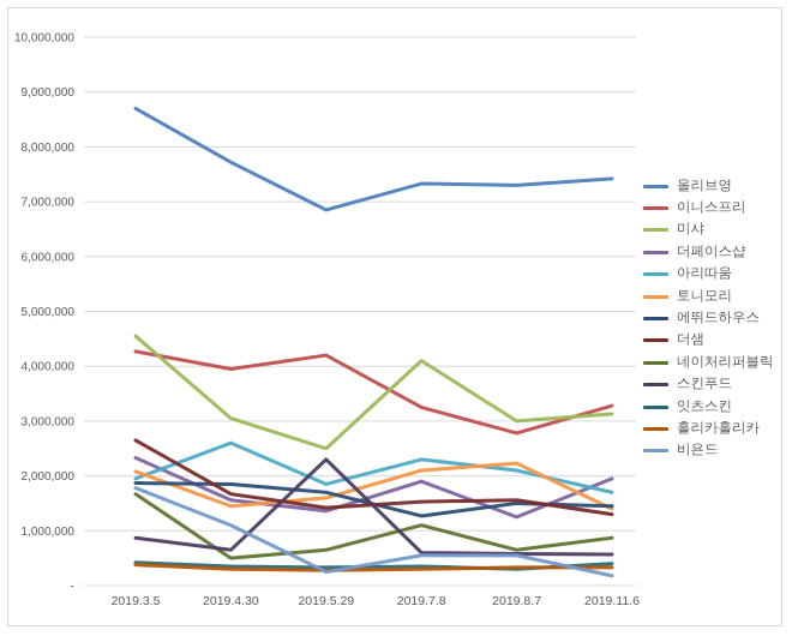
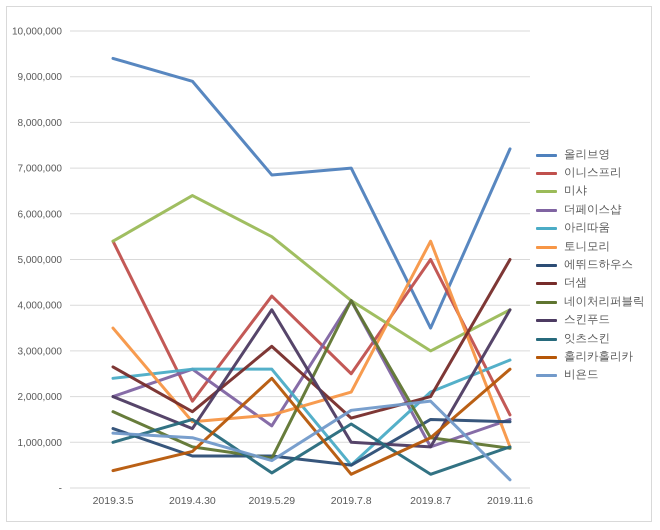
올리브영/2019.3.5: 8700000 -> 9400000
이니스프리/2019.3.5: 4300000 -> 5400000
미샤/2019.3.5: 4600000 -> 5400000
더페이스샵/2019.3.5: 2300000 -> 2000000
아리따움/2019.3.5: 2000000 -> 2400000
토니모리/2019.3.5: 2100000 -> 3500000
에뛰드하우스/2019.3.5: 1900000 -> 1300000
스킨푸드/2019.3.5: 900000 -> 2000000
잇츠스킨/2019.3.5: 400000 -> 1000000
비욘드/2019.3.5: 1800000 -> 1200000
올리브영/2019.4.30: 7700000 -> 8900000
이니스프리/2019.4.30: 4000000 -> 1900000
미샤/2019.4.30: 3000000 -> 6400000
더페이스샵/2019.4.30: 1600000 -> 2600000
에뛰드하우스/2019.4.30: 1800000 -> 700000
네이처리퍼블릭/2019.4.30: 500000 -> 900000
스킨푸드/2019.4.30: 600000 -> 1300000
잇츠스킨/2019.4.30: 400000 -> 1500000
홀리카홀리카/2019.4.30: 300000 -> 800000
미샤/2019.5.29: 2500000 -> 5500000
아리따움/2019.5.29: 1800000 -> 2600000
에뛰드하우스/2019.5.29: 1700000 -> 700000
더샘/2019.5.29: 1400000 -> 3100000
스킨푸드/2019.5.29: 2300000 -> 3900000
홀리카홀리카/2019.5.29: 300000 -> 2400000
비욘드/2019.5.29: 200000 -> 600000
올리브영/2019.7.8: 7300000 -> 7000000
이니스프리/2019.7.8: 3200000 -> 2500000
더페이스샵/2019.7.8: 1900000 -> 4100000
아리따움/2019.7.8: 2300000 -> 500000
에뛰드하우스/2019.7.8: 1300000 -> 500000
네이처리퍼블릭/2019.7.8: 1100000 -> 4100000
스킨푸드/2019.7.8: 600000 -> 1000000
잇츠스킨/2019.7.8: 400000 -> 1400000
비욘드/2019.7.8: 600000 -> 1700000
올리브영/2019.8.7: 7300000 -> 3500000
이니스프리/2019.8.7: 2800000 -> 5000000
더페이스샵/2019.8.7: 1200000 -> 900000
토니모리/2019.8.7: 2200000 -> 5400000
더샘/2019.8.7: 1600000 -> 2000000
네이처리퍼블릭/2019.8.7: 600000 -> 1100000
스킨푸드/2019.8.7: 600000 -> 900000
홀리카홀리카/2019.8.7: 300000 -> 1100000
비욘드/2019.8.7: 600000 -> 1900000
이니스프리/2019.11.6: 3300000 -> 1600000
미샤/2019.11.6: 3100000 -> 3900000
더페이스샵/2019.11.6: 2000000 -> 1500000
아리따움/2019.11.6: 1700000 -> 2800000
토니모리/2019.11.6: 1400000 -> 900000
더샘/2019.11.6: 1300000 -> 5000000
스킨푸드/2019.11.6: 600000 -> 3900000
잇츠스킨/2019.11.6: 400000 -> 900000
홀리카홀리카/2019.11.6: 300000 -> 2600000
